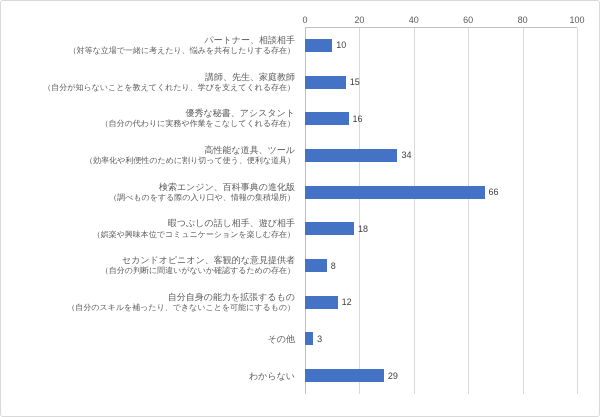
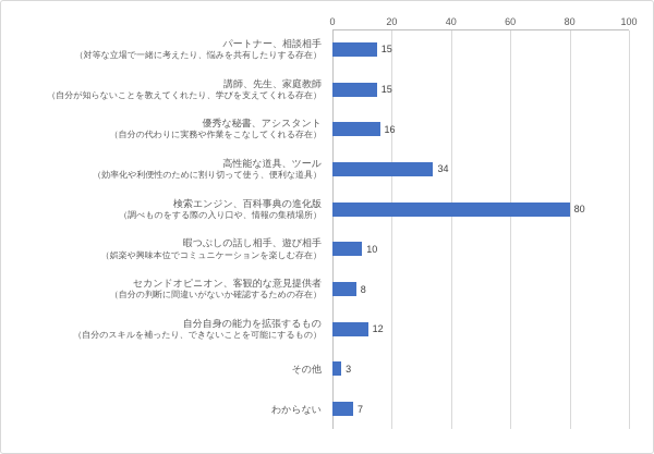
パートナー、相談相手: 10 -> 15
検索エンジン、百科事典の進化版: 66 -> 80
暇つぶしの話し相手、遊び相手: 18 -> 10
わからない: 29 -> 7
